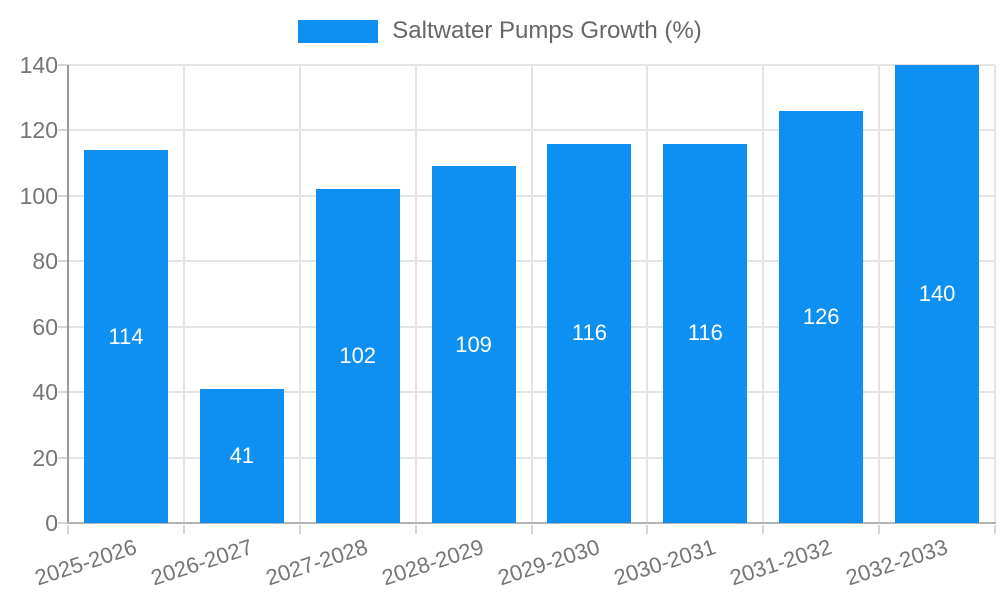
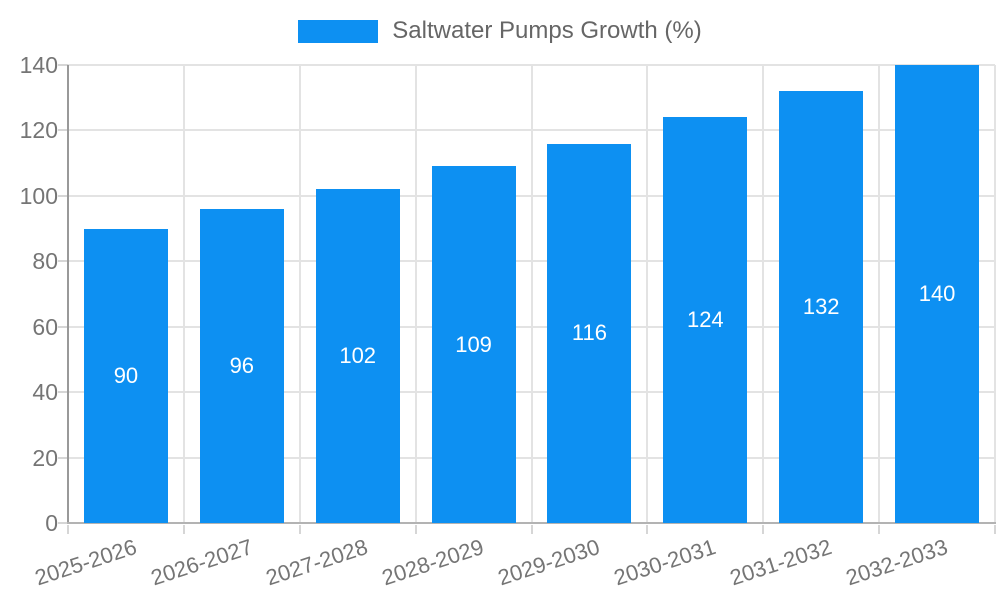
2025-2026: 114 -> 90
2026-2027: 41 -> 96
2030-2031: 116 -> 124
2031-2032: 126 -> 132
